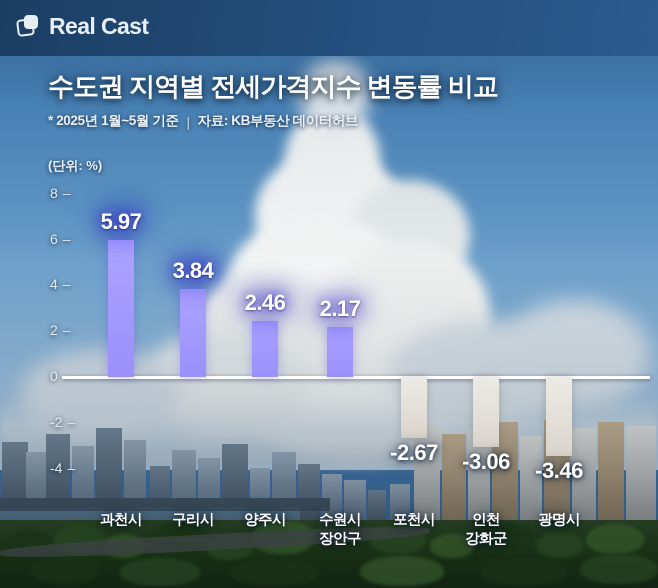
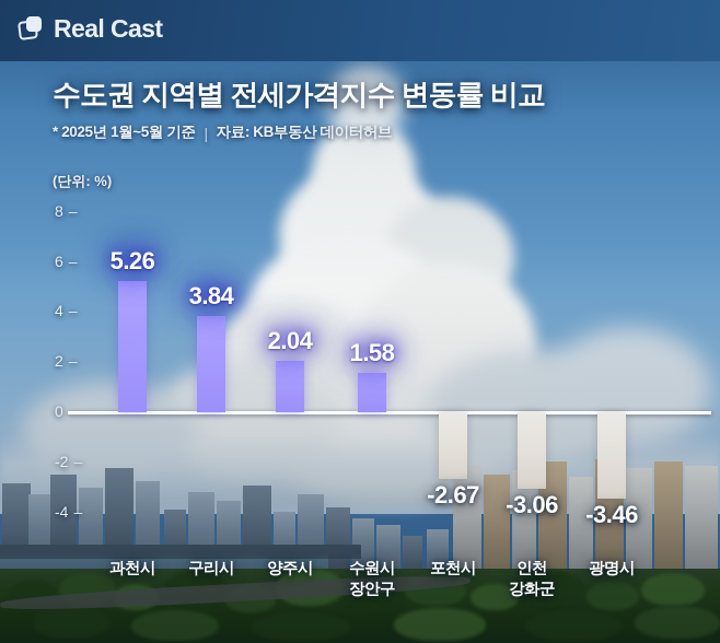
과천시: 5.97 -> 5.26
양주시: 2.46 -> 2.04
수원시 장안구: 2.17 -> 1.58
